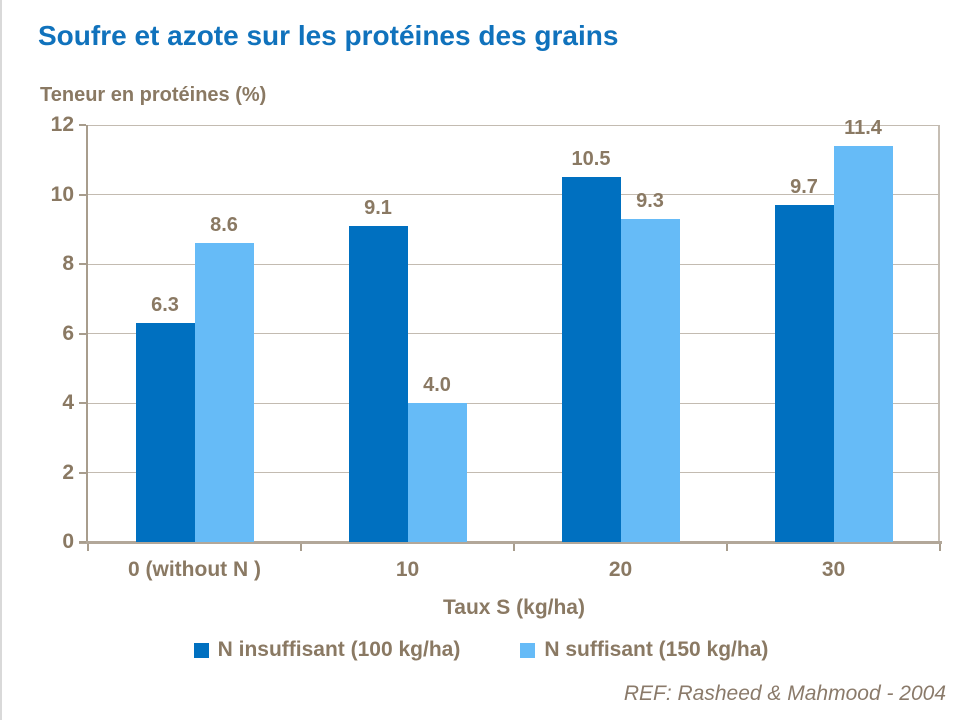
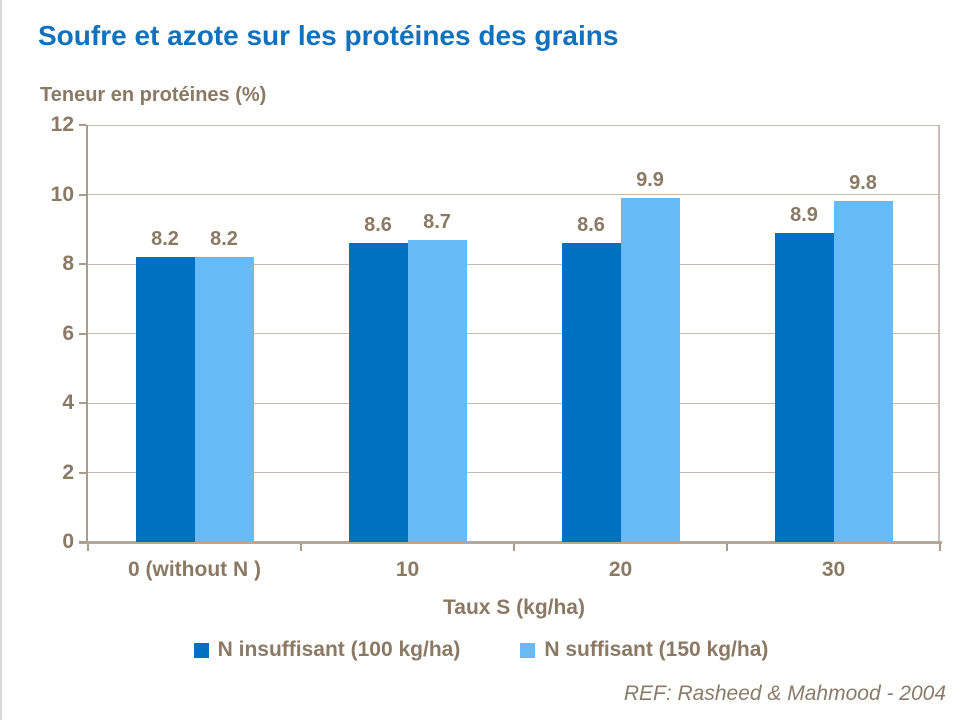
N insuffisant (100 kg/ha)/0 (without N ): 6.3 -> 8.2
N suffisant (150 kg/ha)/0 (without N ): 8.6 -> 8.2
N insuffisant (100 kg/ha)/10: 9.1 -> 8.6
N suffisant (150 kg/ha)/10: 4.0 -> 8.7
N insuffisant (100 kg/ha)/20: 10.5 -> 8.6
N suffisant (150 kg/ha)/20: 9.3 -> 9.9
N insuffisant (100 kg/ha)/30: 9.7 -> 8.9
N suffisant (150 kg/ha)/30: 11.4 -> 9.8
